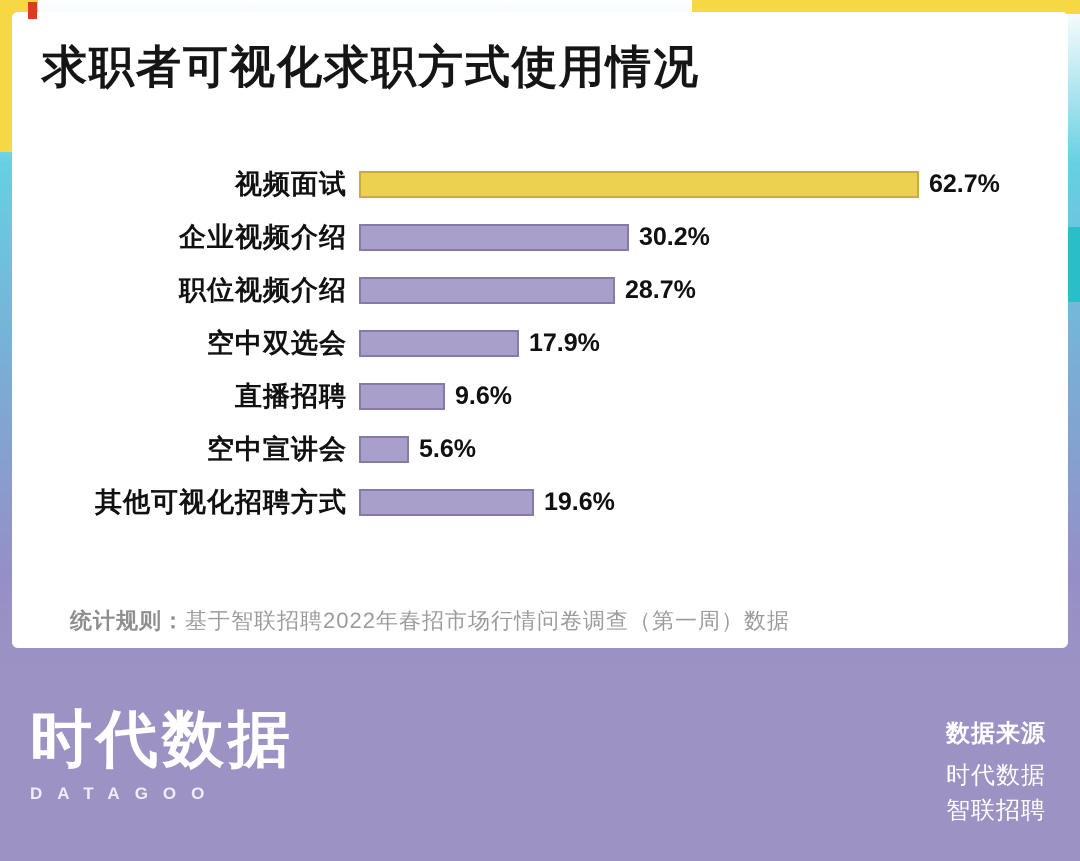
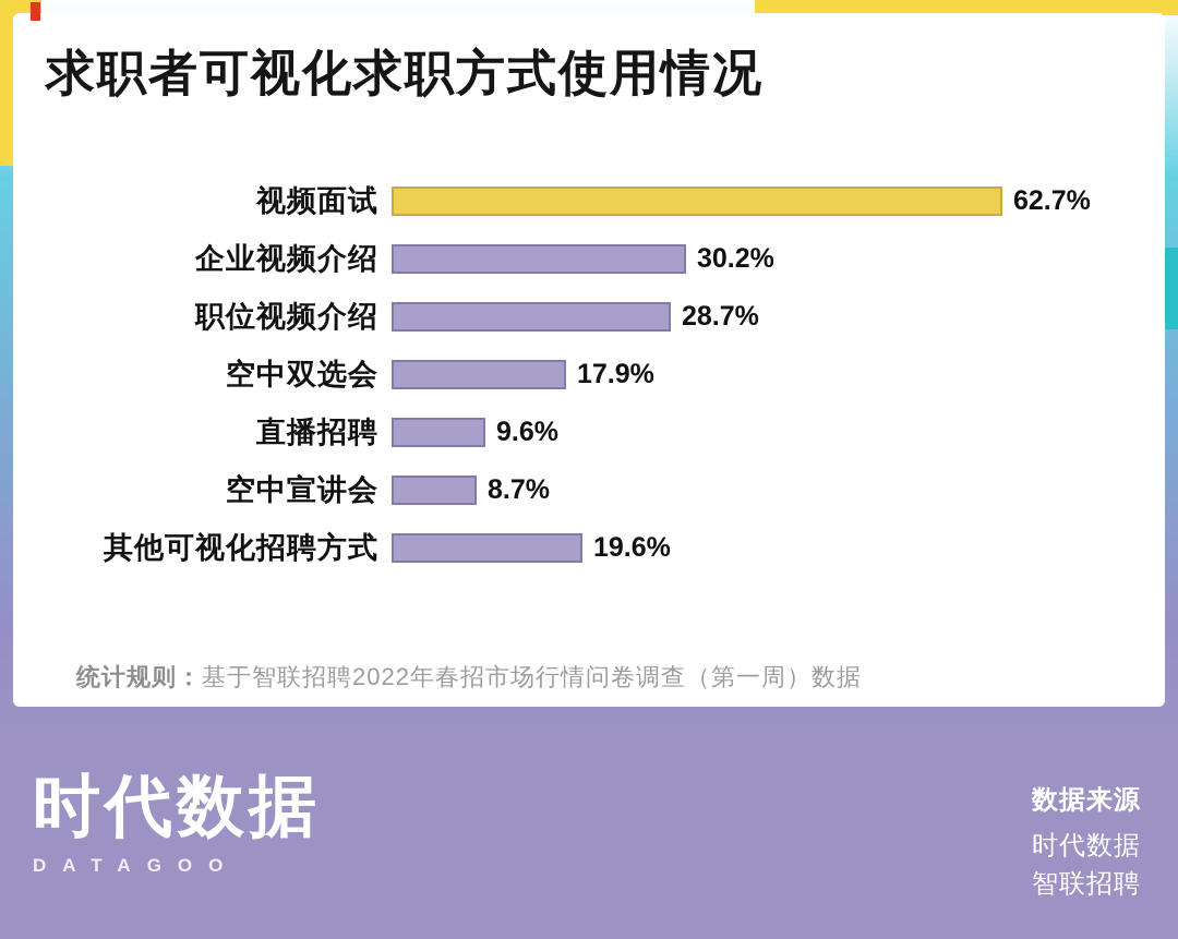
空中宣讲会: 5.6% -> 8.7%
